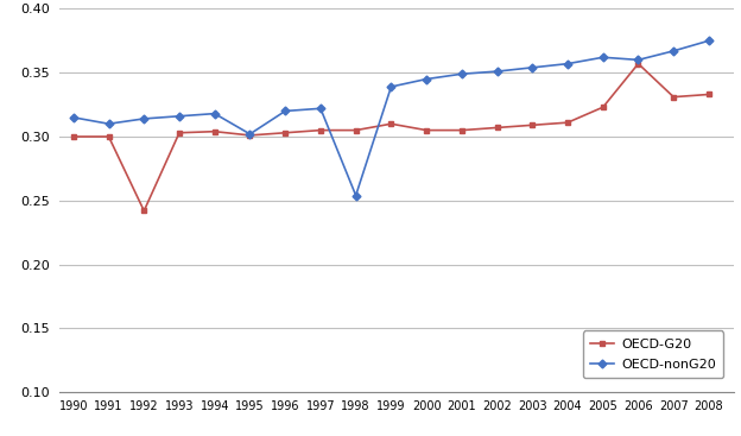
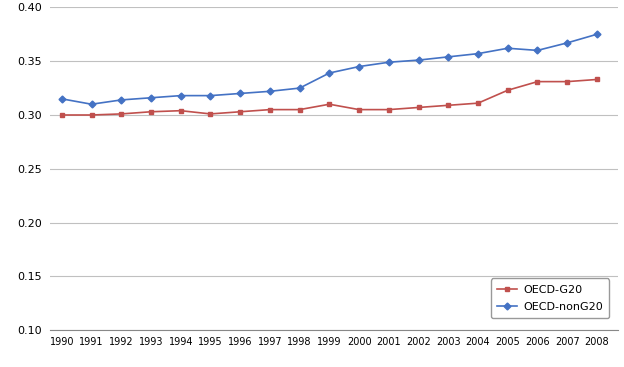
OECD-G20/1992: 0.242 -> 0.301
OECD-nonG20/1995: 0.302 -> 0.318
OECD-nonG20/1998: 0.254 -> 0.325
OECD-G20/2006: 0.357 -> 0.331
